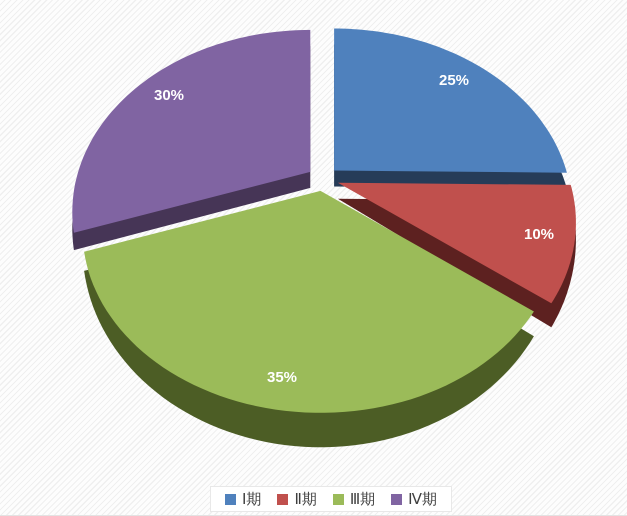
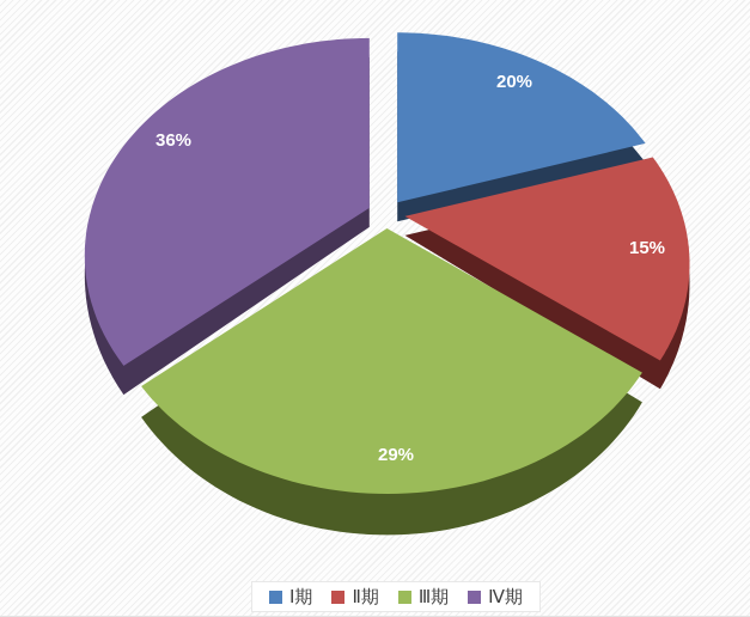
Ⅰ期: 25% -> 20%
Ⅱ期: 10% -> 15%
Ⅲ期: 35% -> 29%
Ⅳ期: 30% -> 36%
